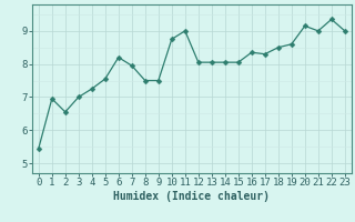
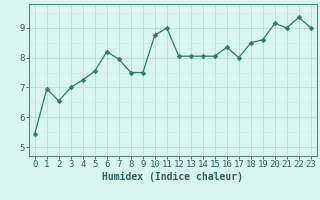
17: 8.30 -> 8.00
